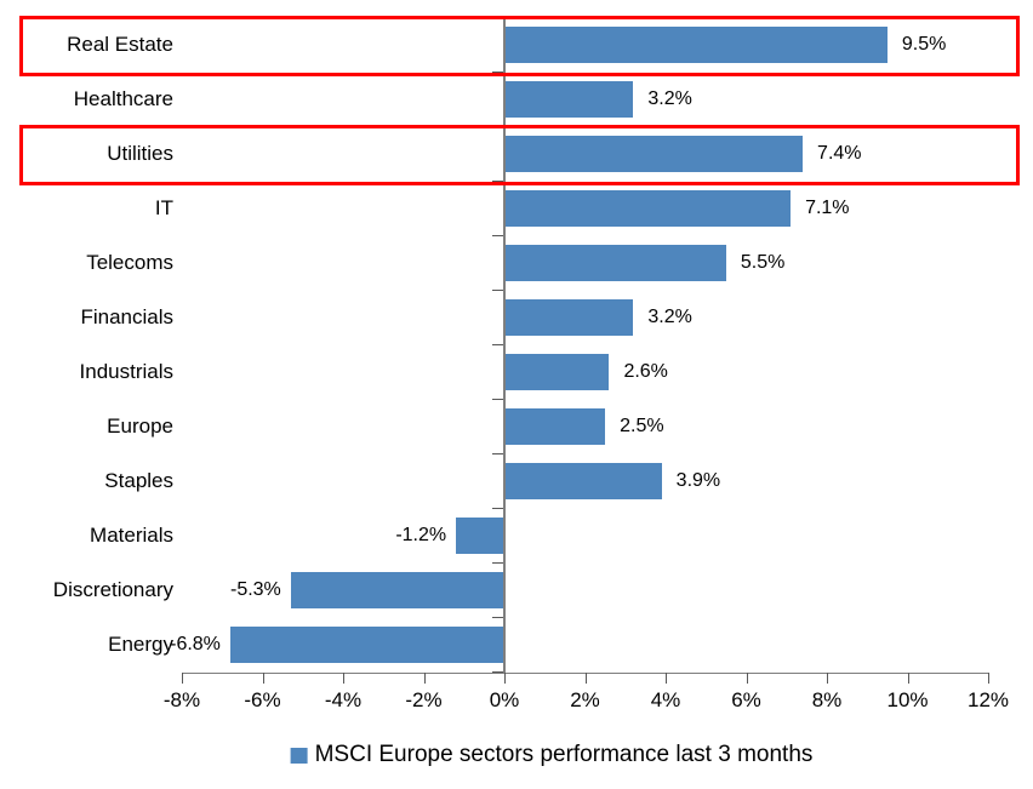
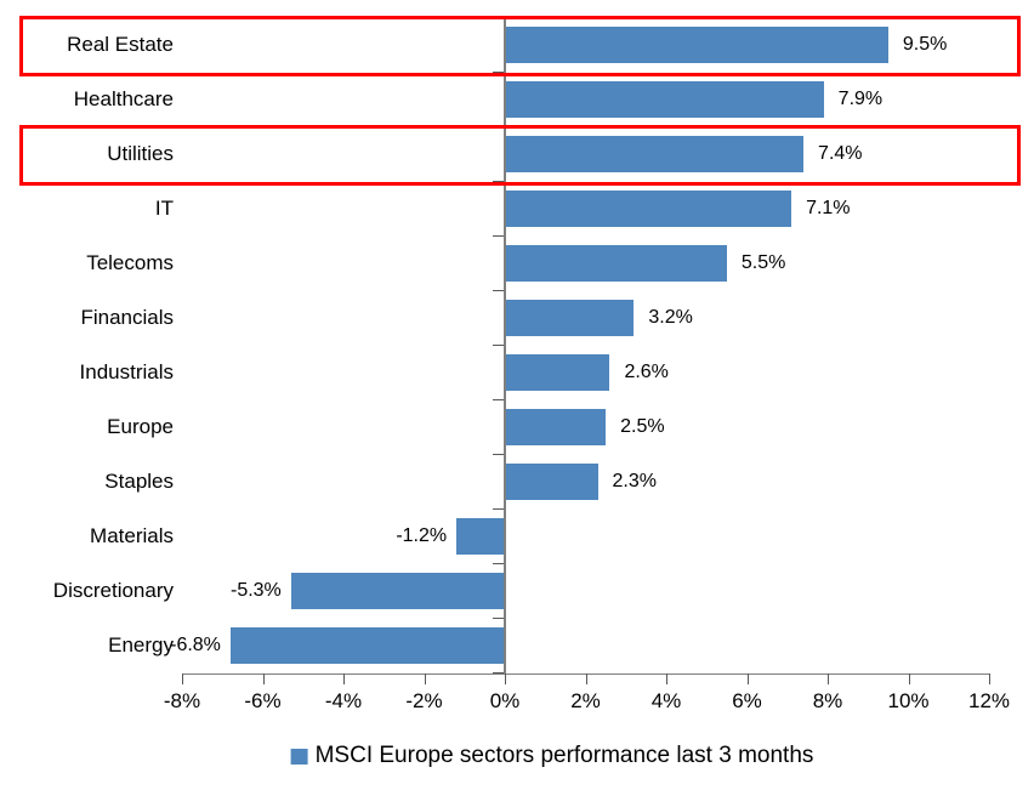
Healthcare: 3.2% -> 7.9%
Staples: 3.9% -> 2.3%
